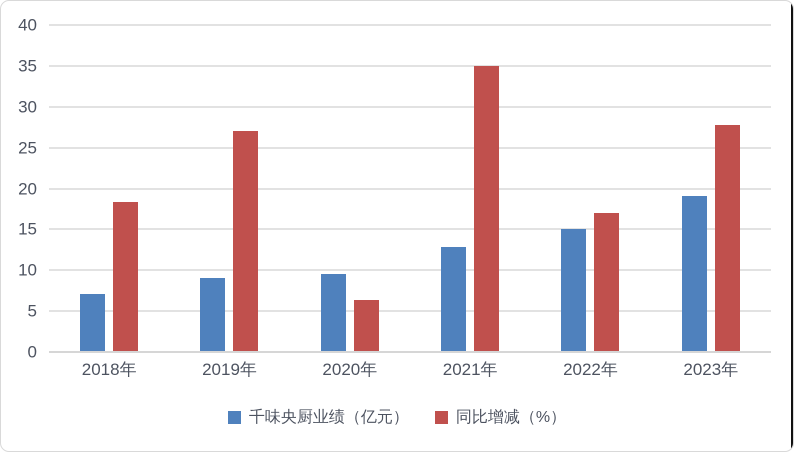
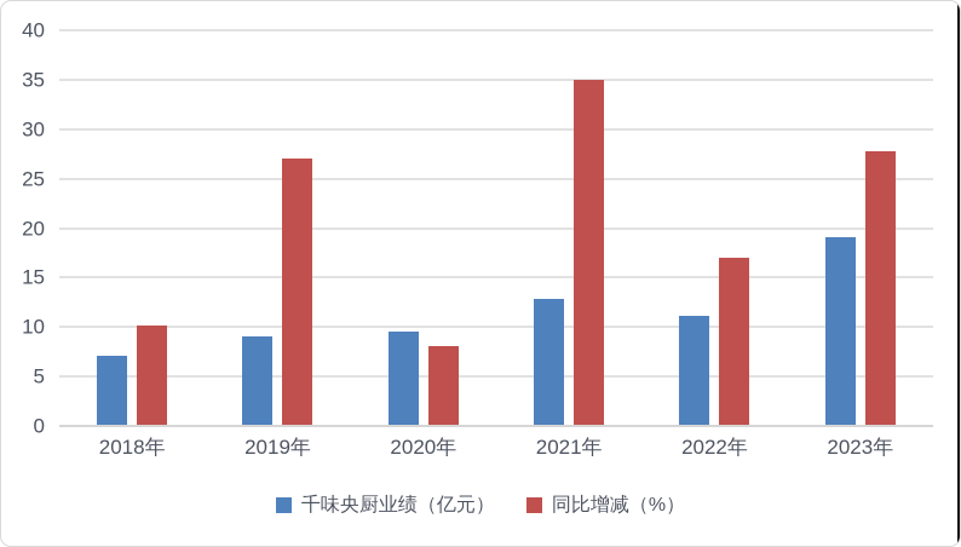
同比增减（%）/2018年: 18 -> 10
同比增减（%）/2020年: 6 -> 8
千味央厨业绩（亿元）/2022年: 15 -> 11
